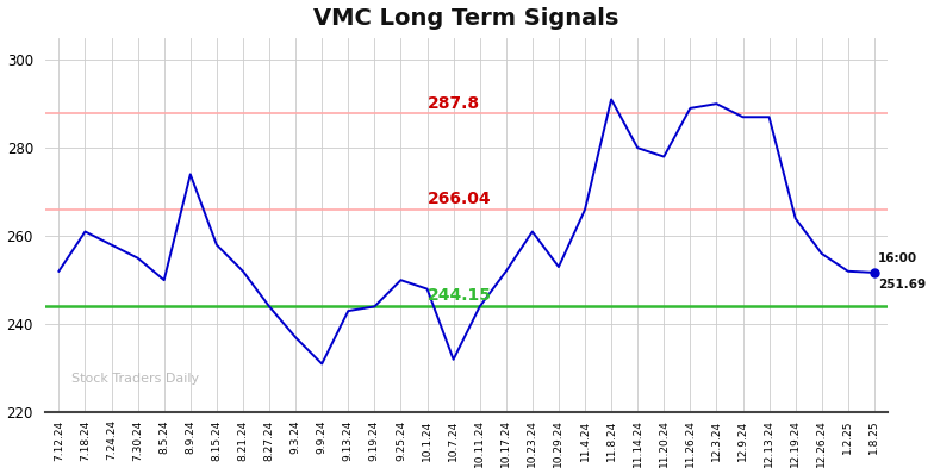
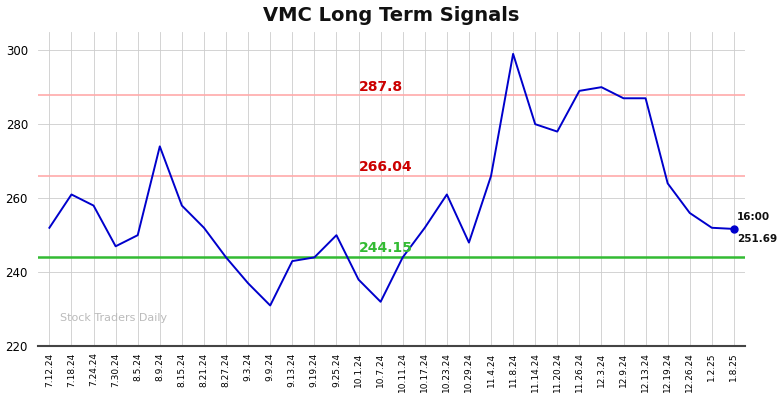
7.30.24: 255.0 -> 247.0
10.1.24: 248.0 -> 238.0
10.29.24: 253.0 -> 248.0
11.8.24: 291.0 -> 299.0
